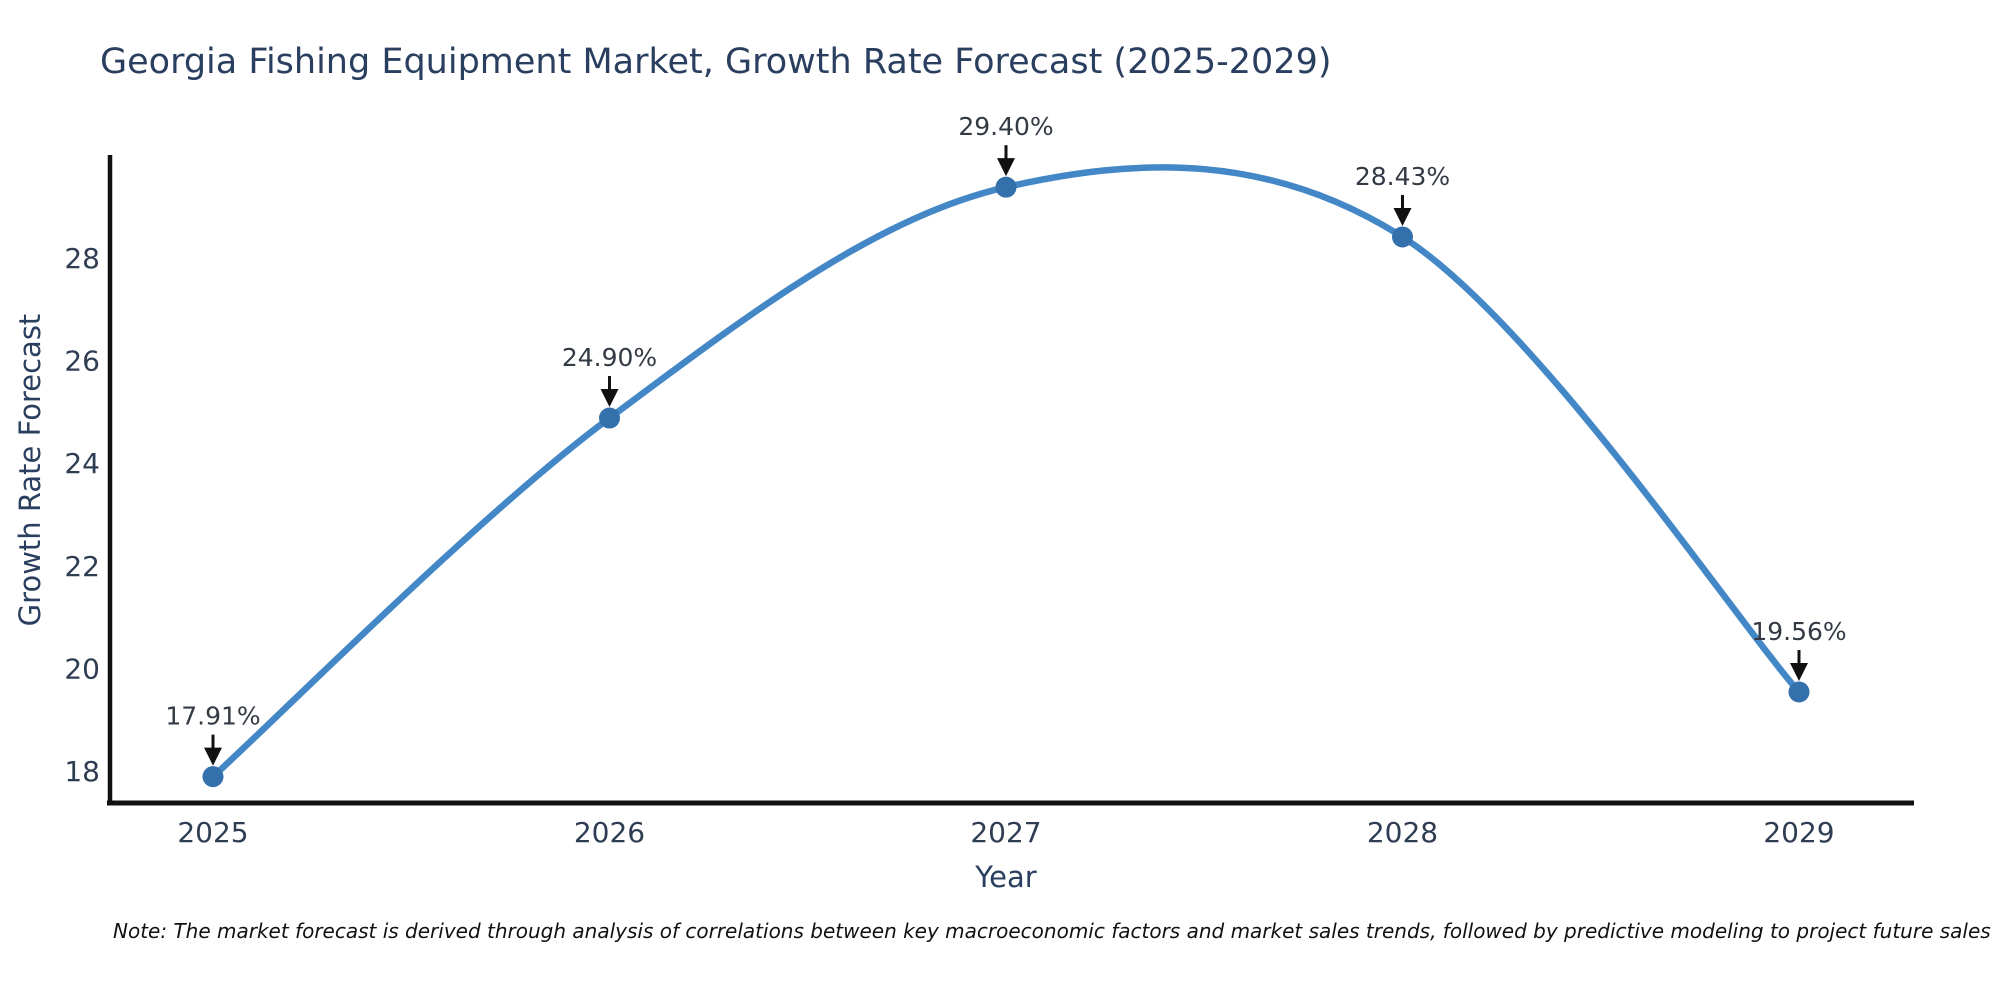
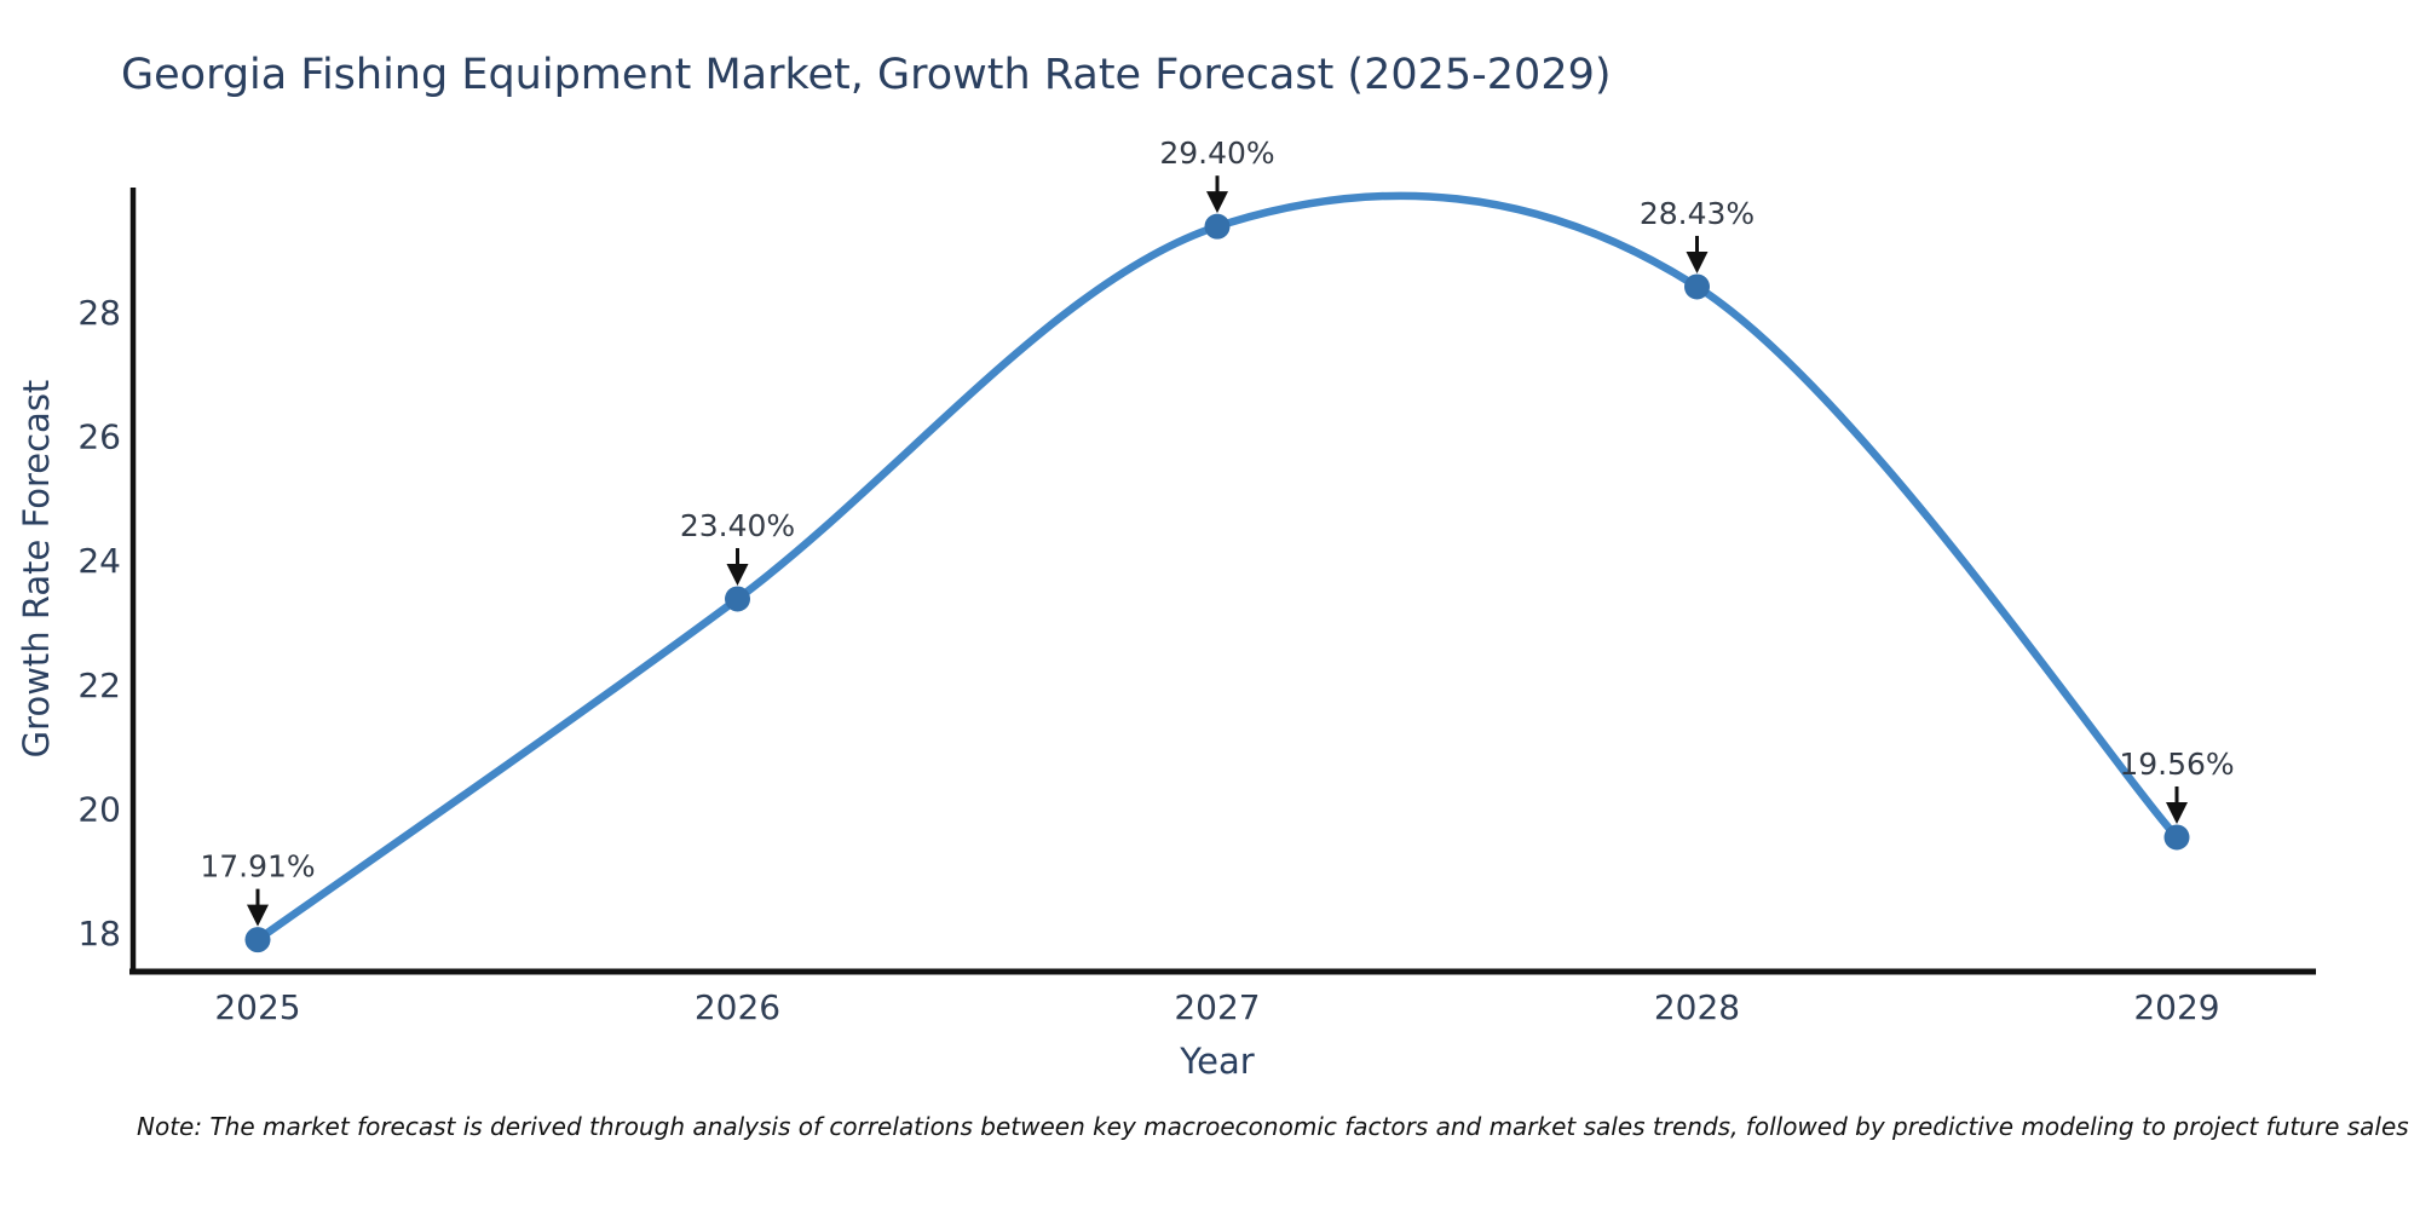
2026: 24.90% -> 23.40%
